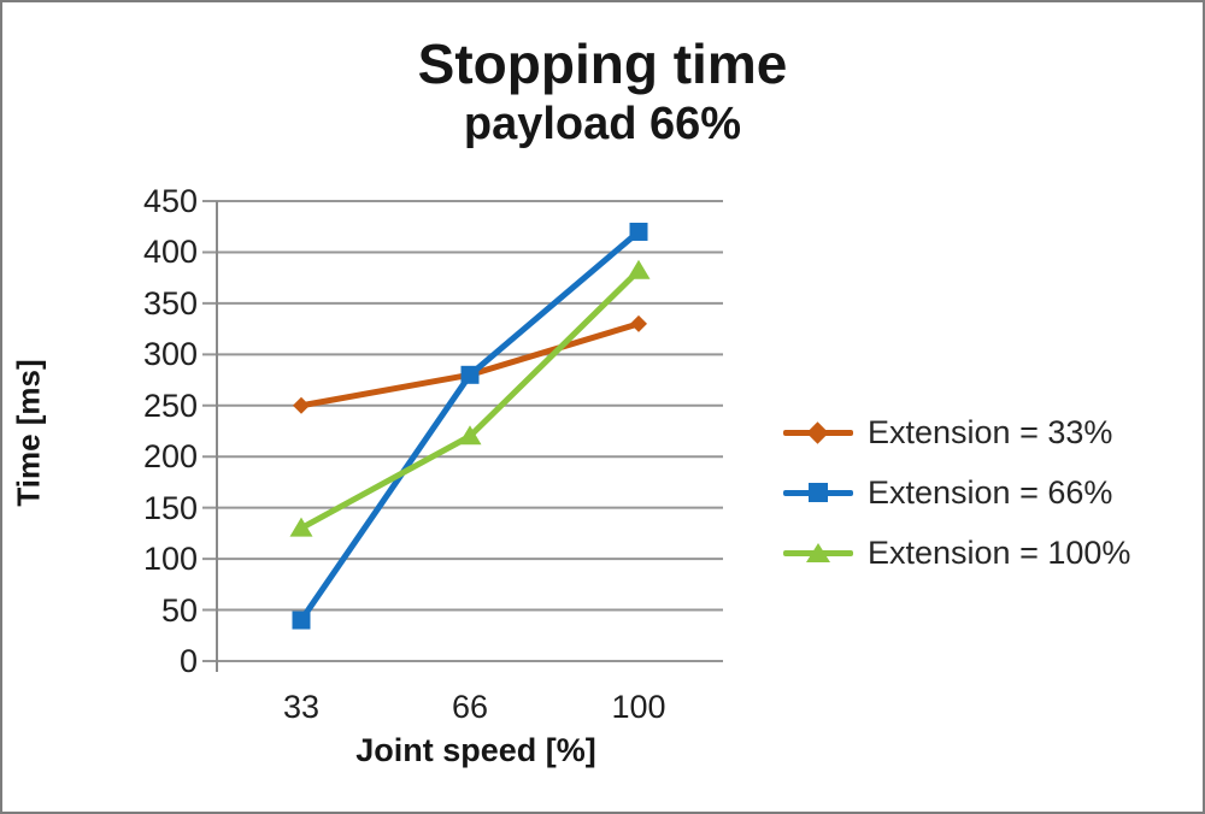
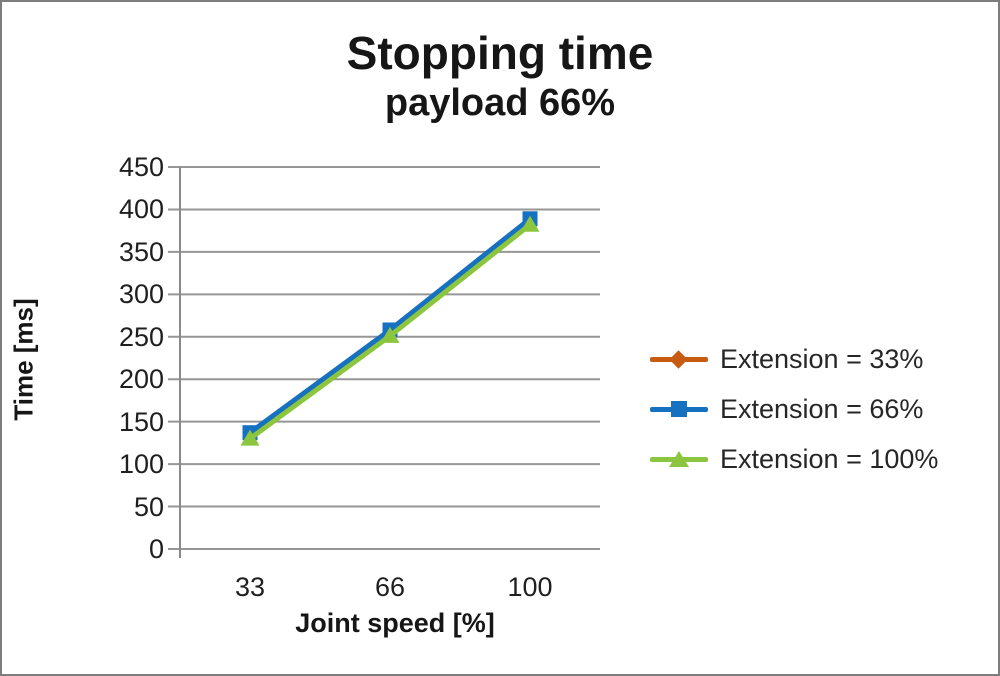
Extension = 33%/33: 250 -> 140
Extension = 66%/33: 40 -> 140
Extension = 33%/66: 280 -> 260
Extension = 66%/66: 280 -> 260
Extension = 100%/66: 220 -> 250
Extension = 33%/100: 330 -> 390
Extension = 66%/100: 420 -> 390
